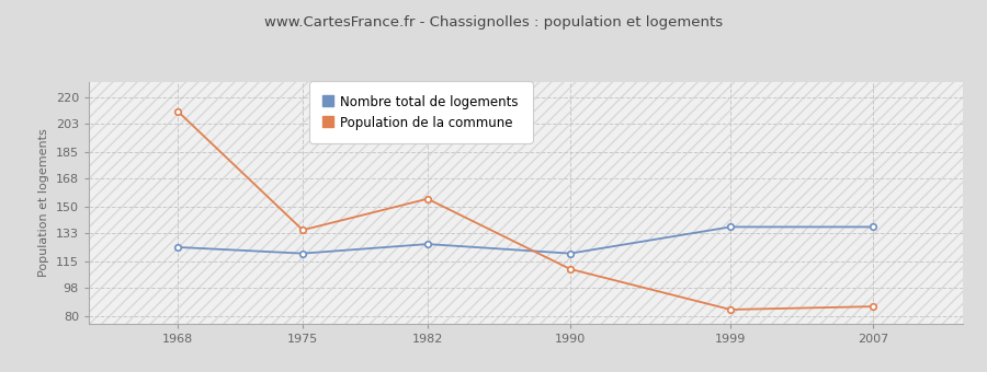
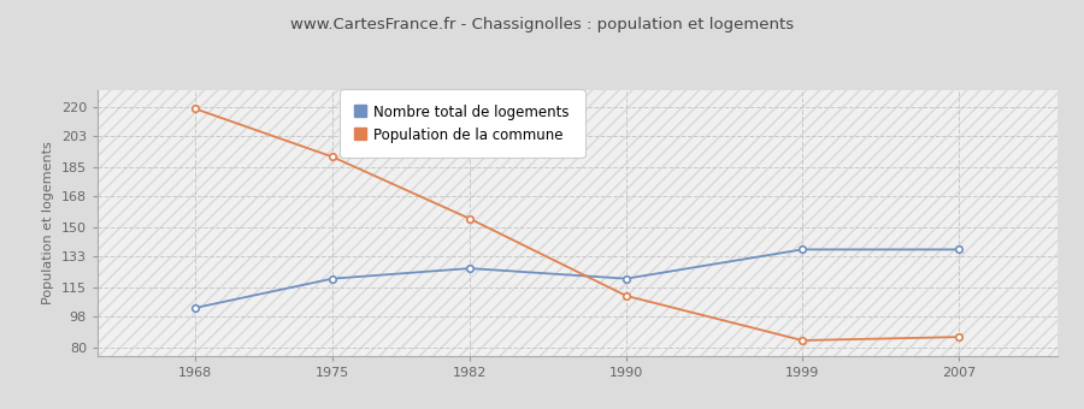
Nombre total de logements/1968: 124 -> 103
Population de la commune/1968: 211 -> 219
Population de la commune/1975: 135 -> 191
